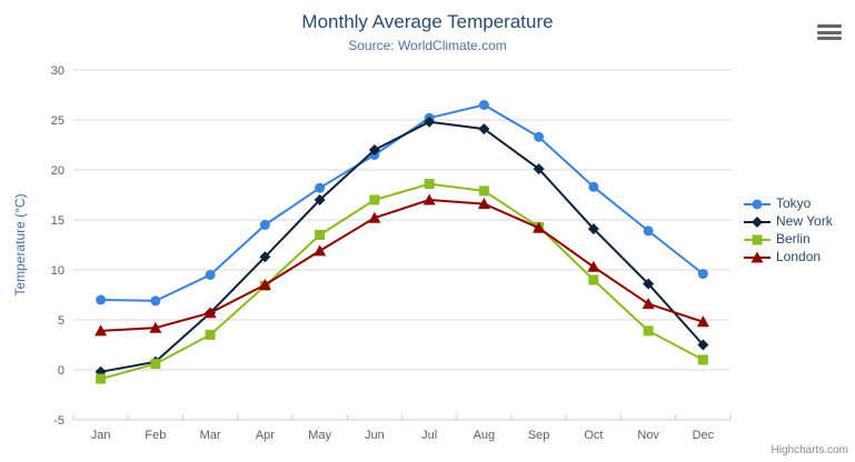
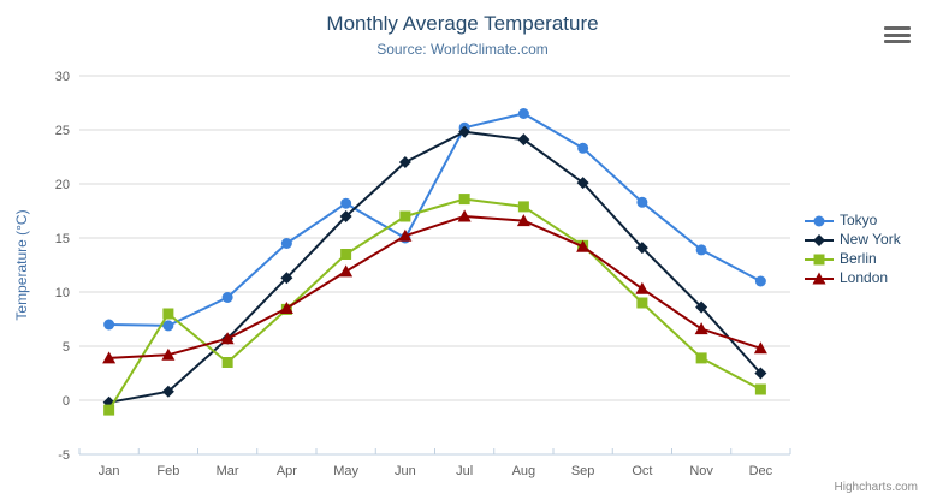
Berlin/Feb: 1 -> 8
Tokyo/Jun: 22 -> 15
Tokyo/Dec: 10 -> 11
